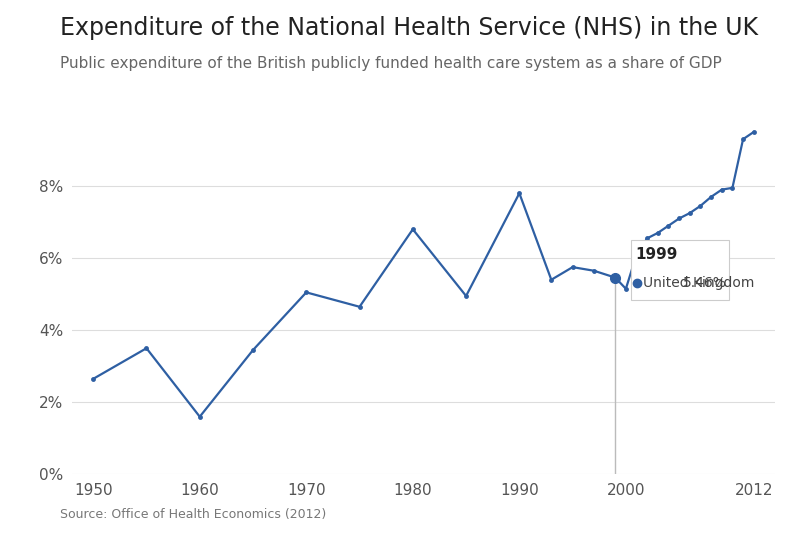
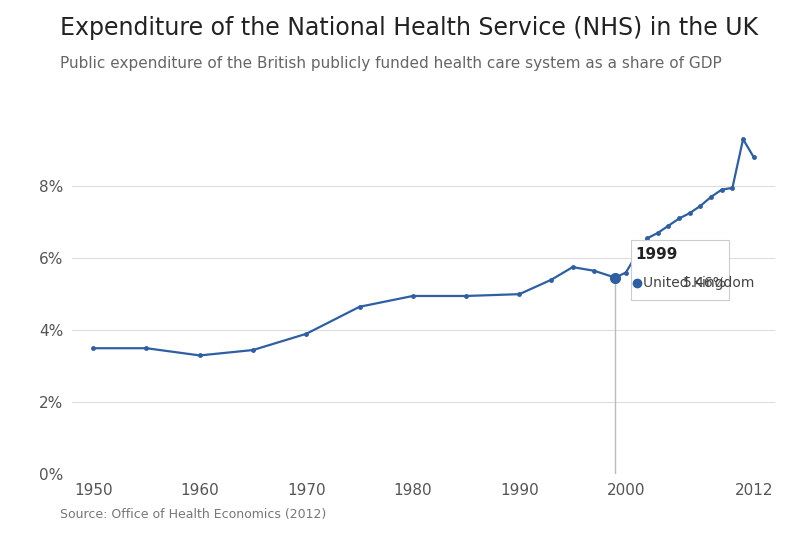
1950: 2.65% -> 3.50%
1960: 1.60% -> 3.30%
1970: 5.05% -> 3.90%
1980: 6.80% -> 4.95%
1990: 7.80% -> 5.00%
2000: 5.15% -> 5.60%
2012: 9.50% -> 8.80%
